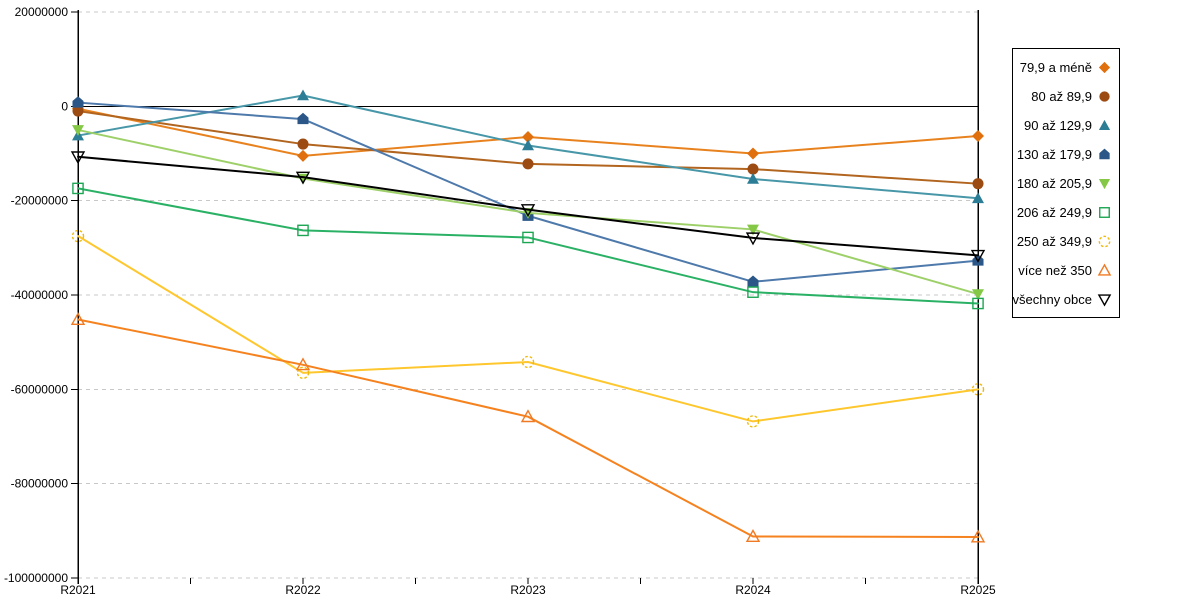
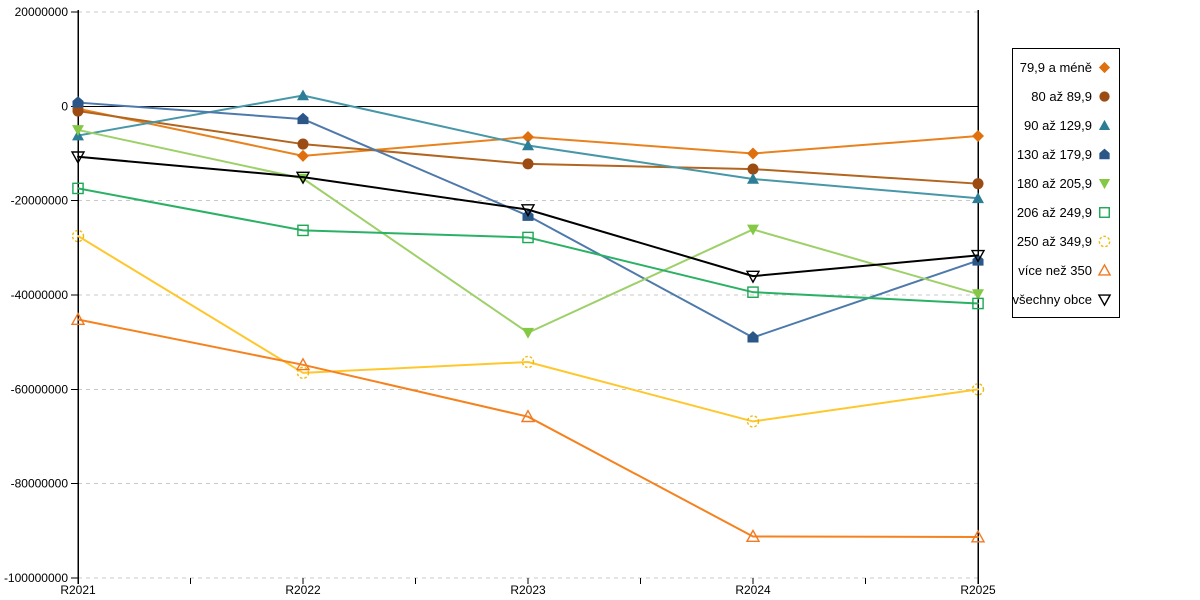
180 až 205,9/R2023: -23000000 -> -48000000
130 až 179,9/R2024: -37000000 -> -49000000
všechny obce/R2024: -28000000 -> -36000000
